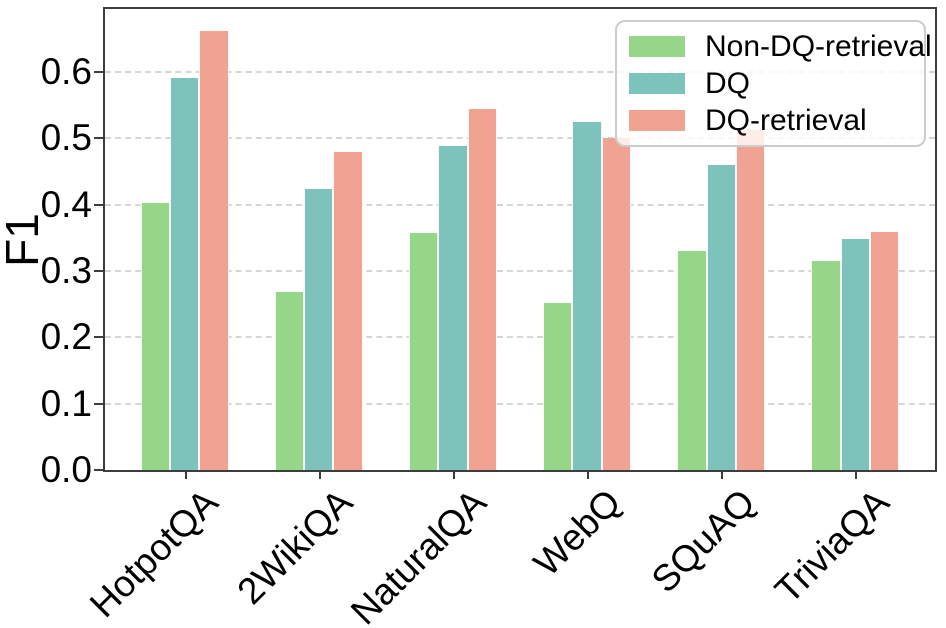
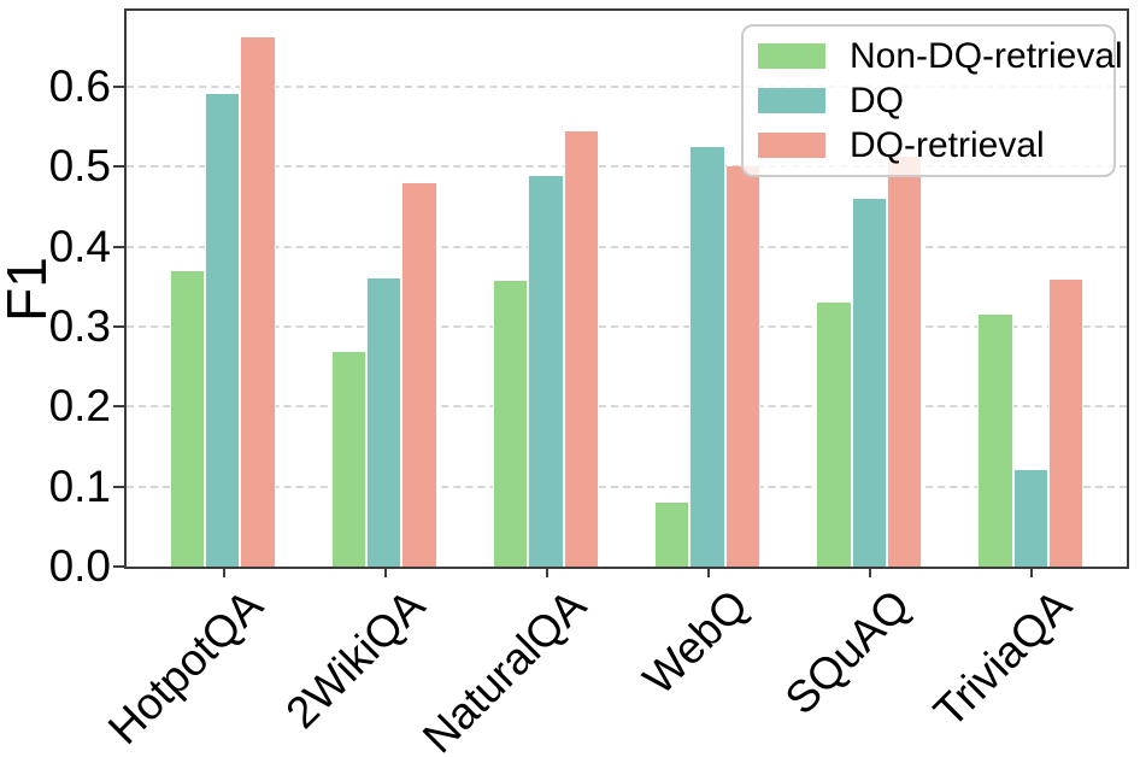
Non-DQ-retrieval/HotpotQA: 0.40 -> 0.37
DQ/2WikiQA: 0.42 -> 0.36
Non-DQ-retrieval/WebQ: 0.25 -> 0.08
DQ/TriviaQA: 0.35 -> 0.12
